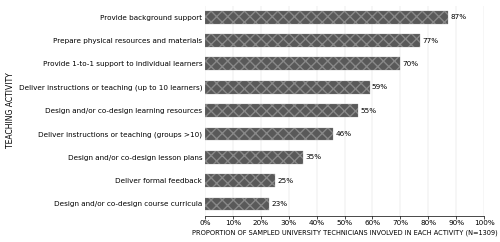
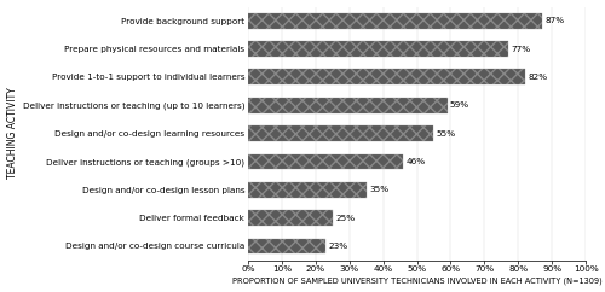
Provide 1-to-1 support to individual learners: 70% -> 82%
